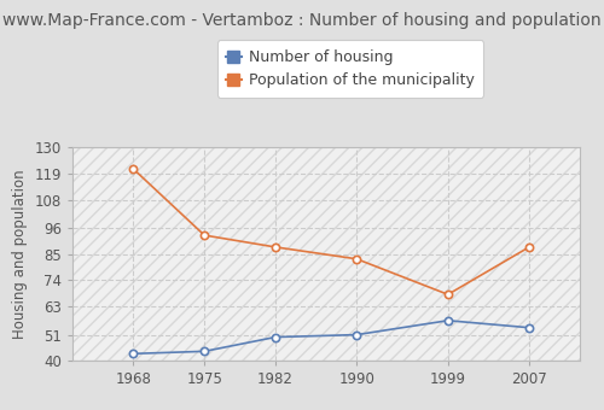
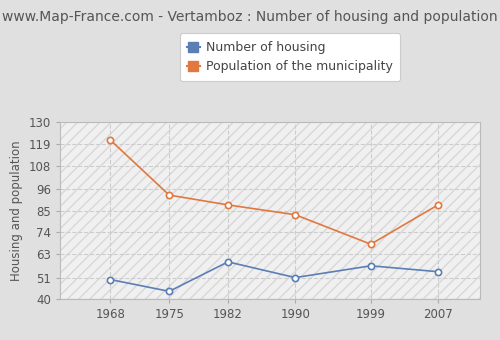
Number of housing/1968: 43 -> 50
Number of housing/1982: 50 -> 59
